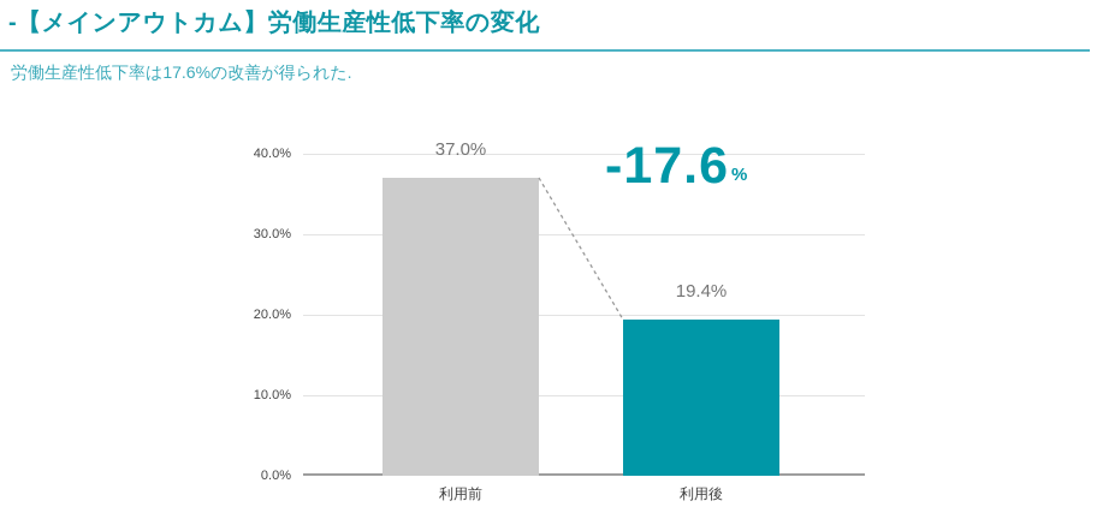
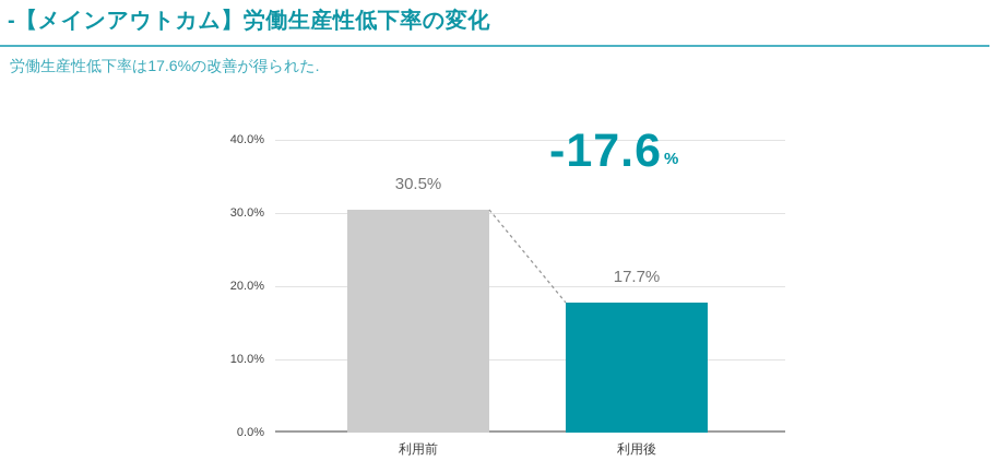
利用前: 37.0% -> 30.5%
利用後: 19.4% -> 17.7%
